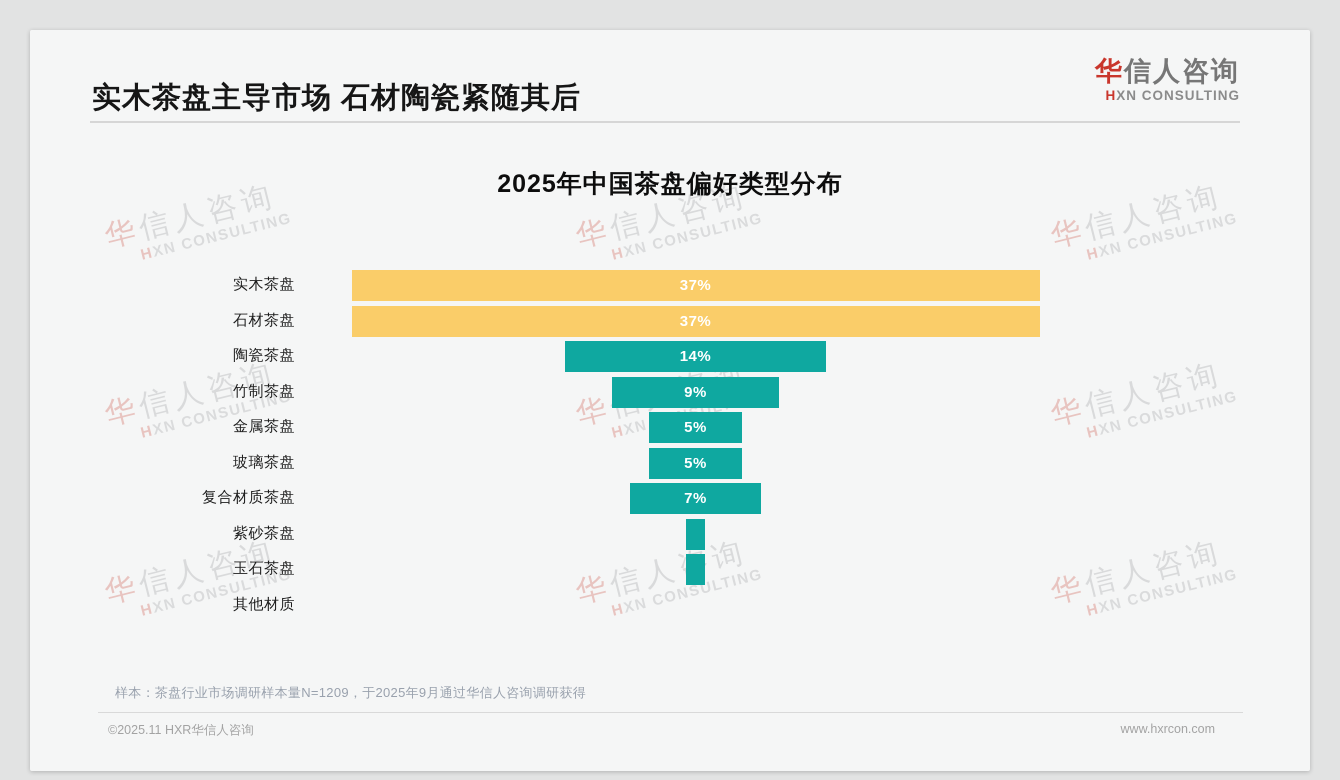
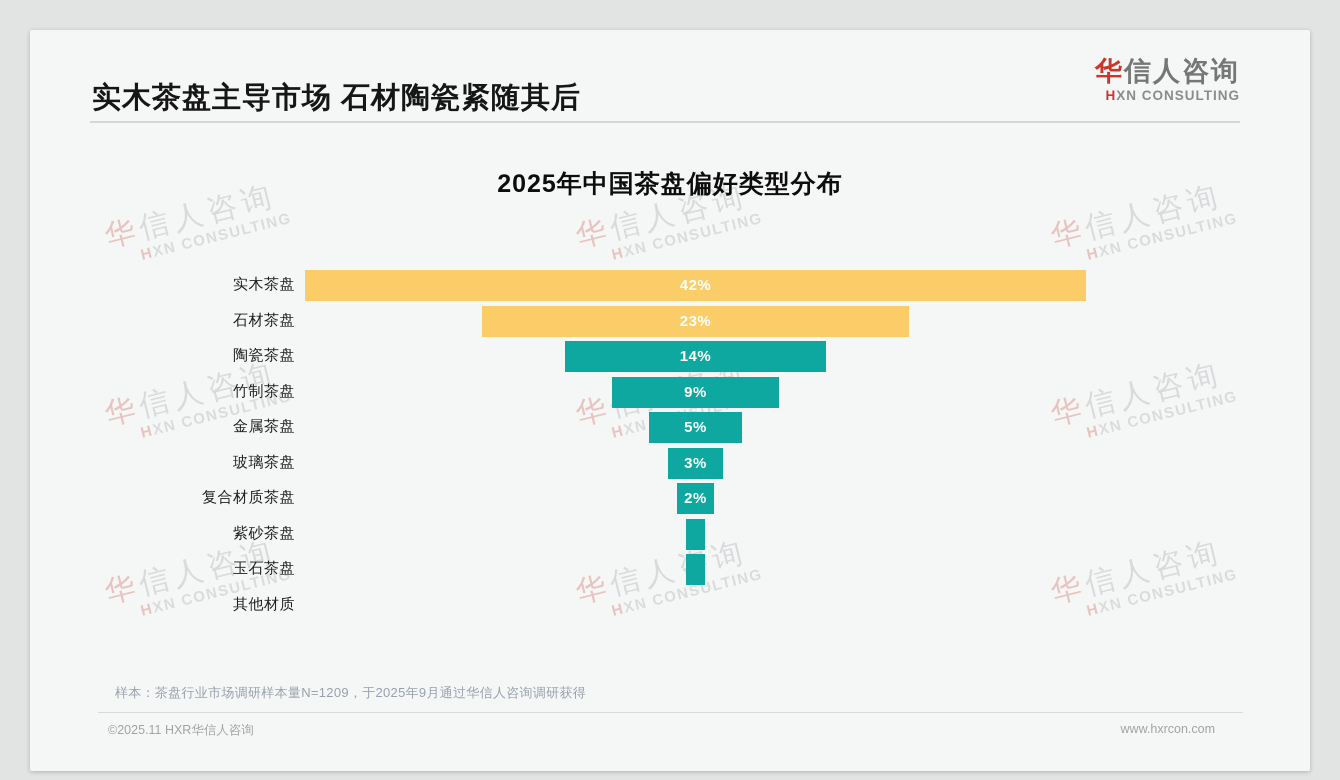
实木茶盘: 37% -> 42%
石材茶盘: 37% -> 23%
玻璃茶盘: 5% -> 3%
复合材质茶盘: 7% -> 2%
